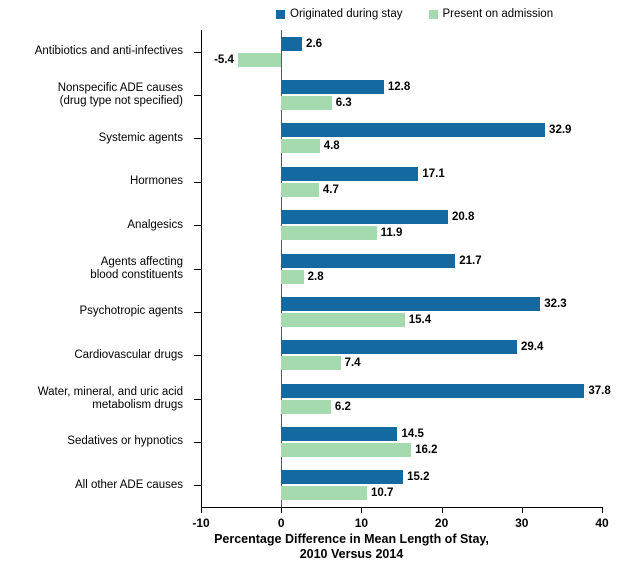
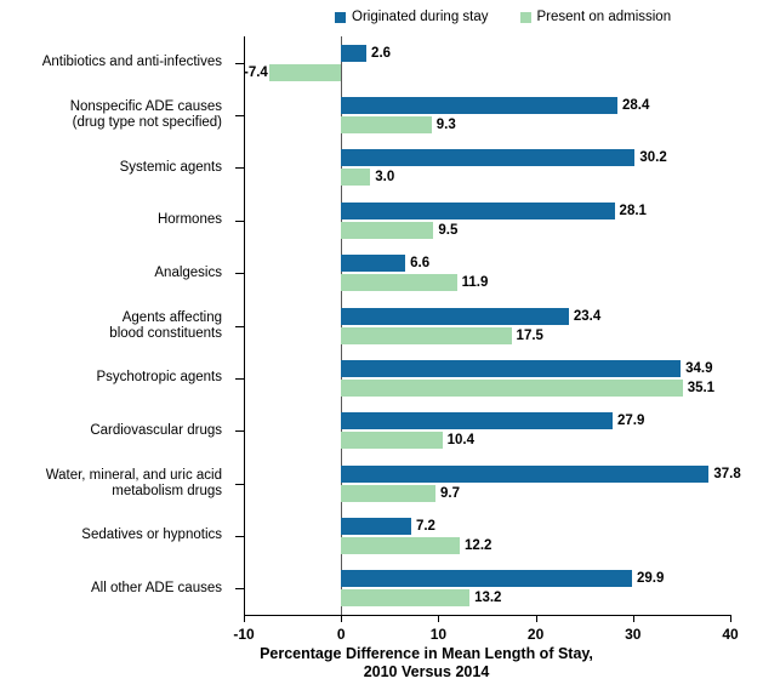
Present on admission/Antibiotics and anti-infectives: -5.4 -> -7.4
Originated during stay/Nonspecific ADE causes (drug type not specified): 12.8 -> 28.4
Present on admission/Nonspecific ADE causes (drug type not specified): 6.3 -> 9.3
Originated during stay/Systemic agents: 32.9 -> 30.2
Present on admission/Systemic agents: 4.8 -> 3.0
Originated during stay/Hormones: 17.1 -> 28.1
Present on admission/Hormones: 4.7 -> 9.5
Originated during stay/Analgesics: 20.8 -> 6.6
Originated during stay/Agents affecting blood constituents: 21.7 -> 23.4
Present on admission/Agents affecting blood constituents: 2.8 -> 17.5
Originated during stay/Psychotropic agents: 32.3 -> 34.9
Present on admission/Psychotropic agents: 15.4 -> 35.1
Originated during stay/Cardiovascular drugs: 29.4 -> 27.9
Present on admission/Cardiovascular drugs: 7.4 -> 10.4
Present on admission/Water, mineral, and uric acid metabolism drugs: 6.2 -> 9.7
Originated during stay/Sedatives or hypnotics: 14.5 -> 7.2
Present on admission/Sedatives or hypnotics: 16.2 -> 12.2
Originated during stay/All other ADE causes: 15.2 -> 29.9
Present on admission/All other ADE causes: 10.7 -> 13.2
